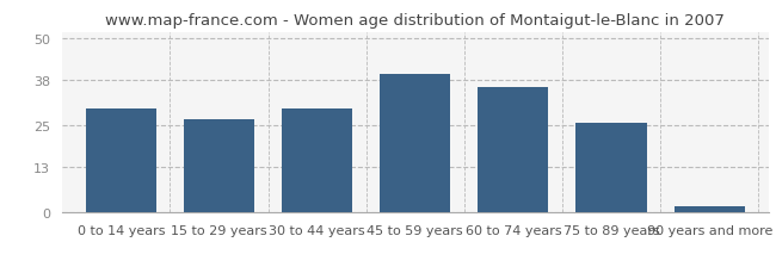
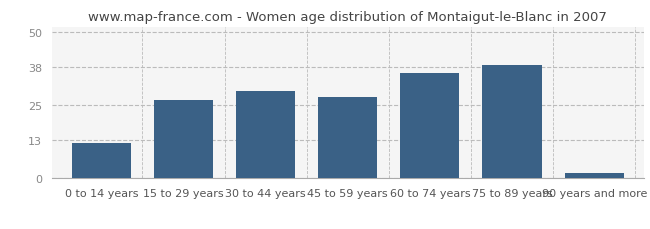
0 to 14 years: 30 -> 12
45 to 59 years: 40 -> 28
75 to 89 years: 26 -> 39
